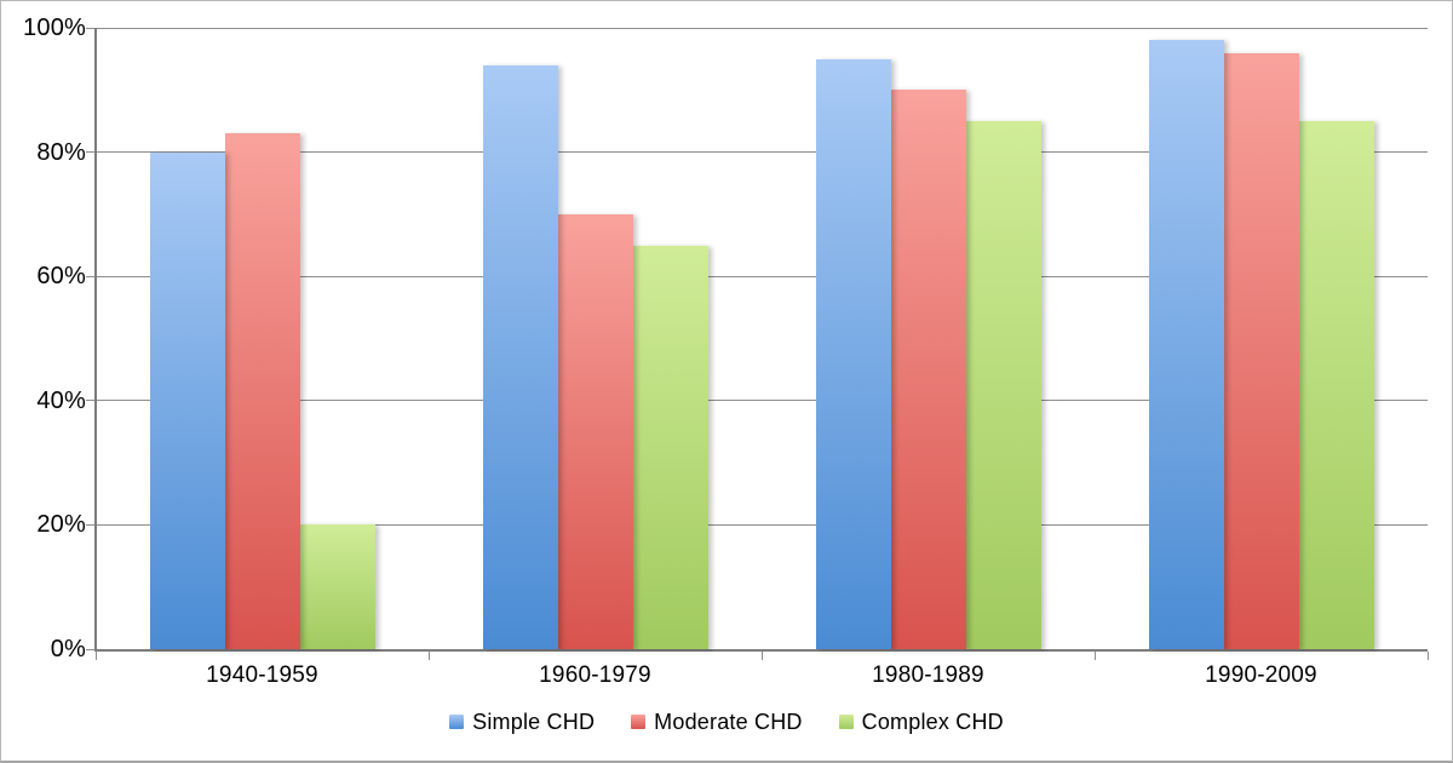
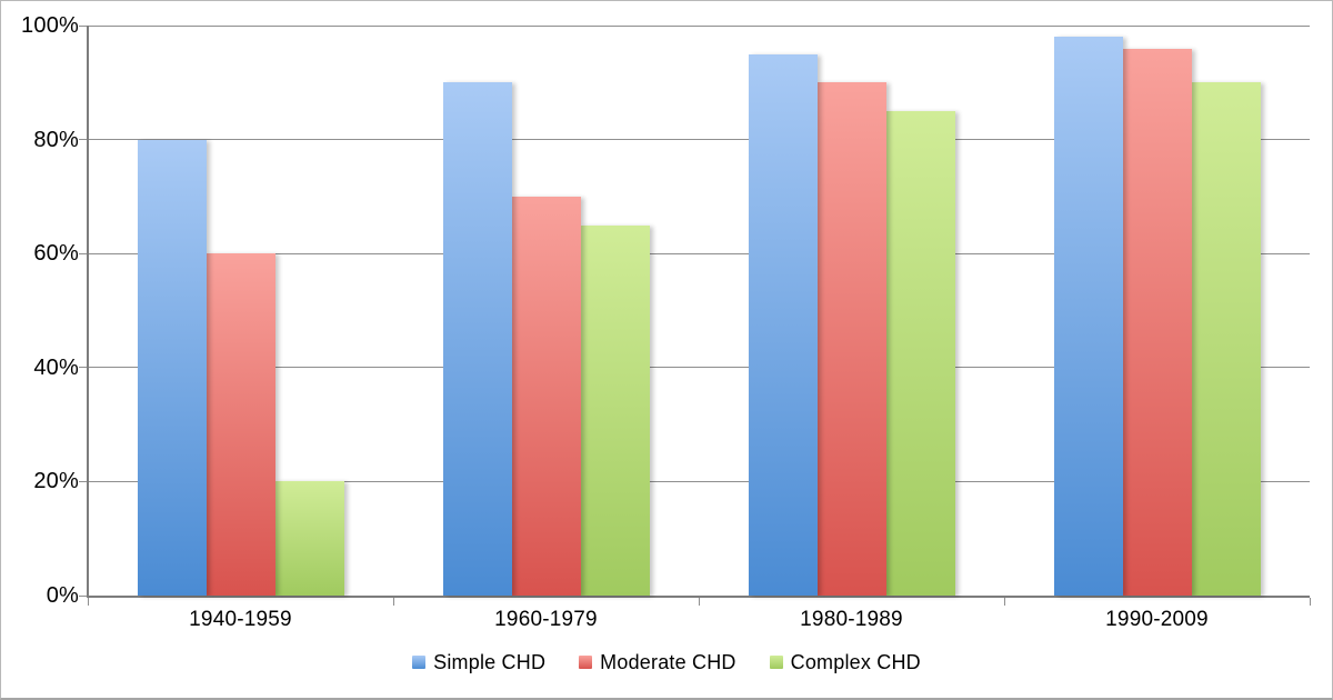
Moderate CHD/1940-1959: 83% -> 60%
Simple CHD/1960-1979: 94% -> 90%
Complex CHD/1990-2009: 85% -> 90%
